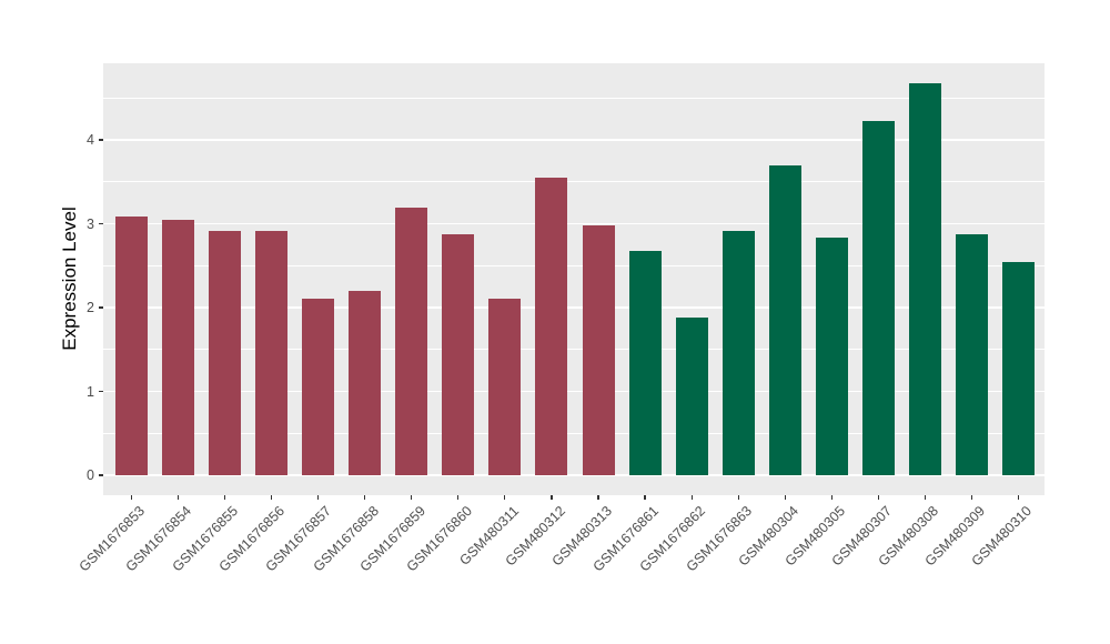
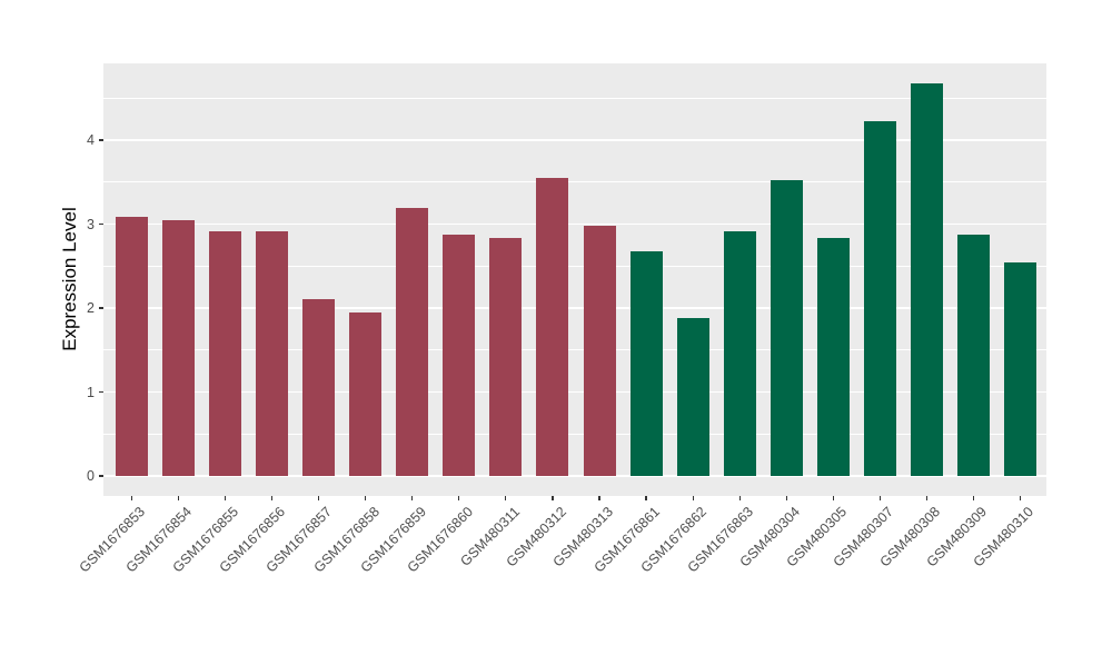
GSM1676858: 2.2 -> 1.9
GSM480311: 2.1 -> 2.8
GSM480304: 3.7 -> 3.5
